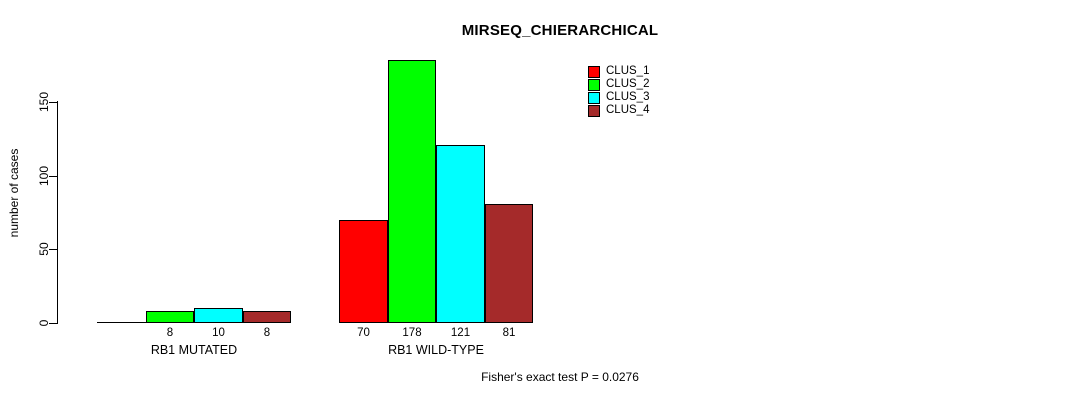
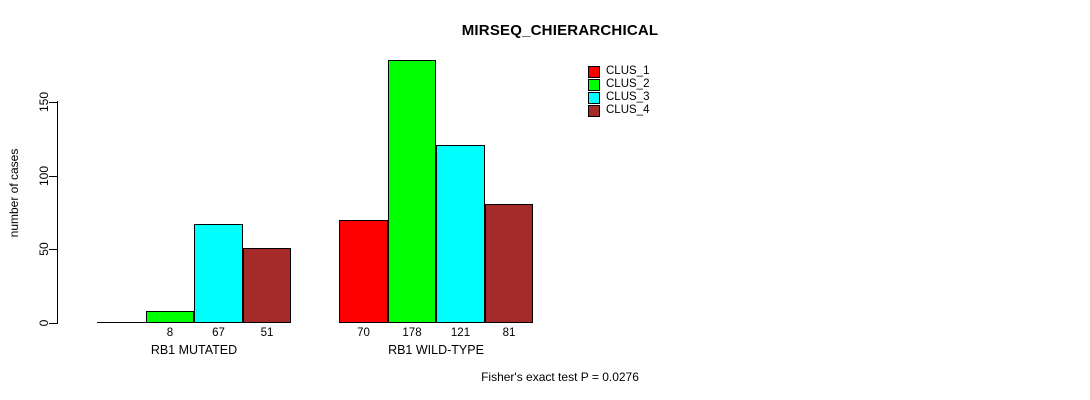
CLUS_3/RB1 MUTATED: 10 -> 67
CLUS_4/RB1 MUTATED: 8 -> 51
